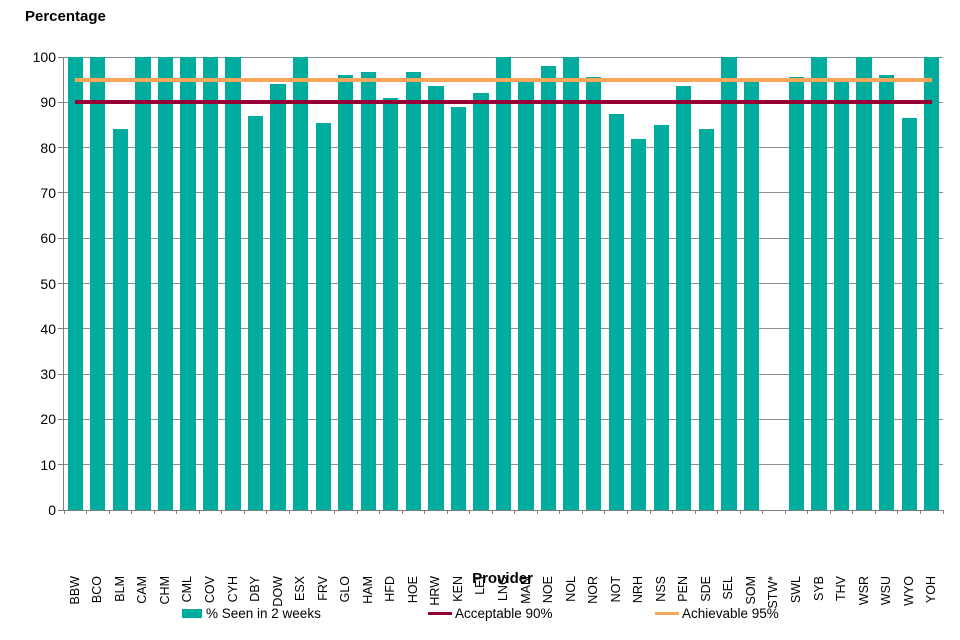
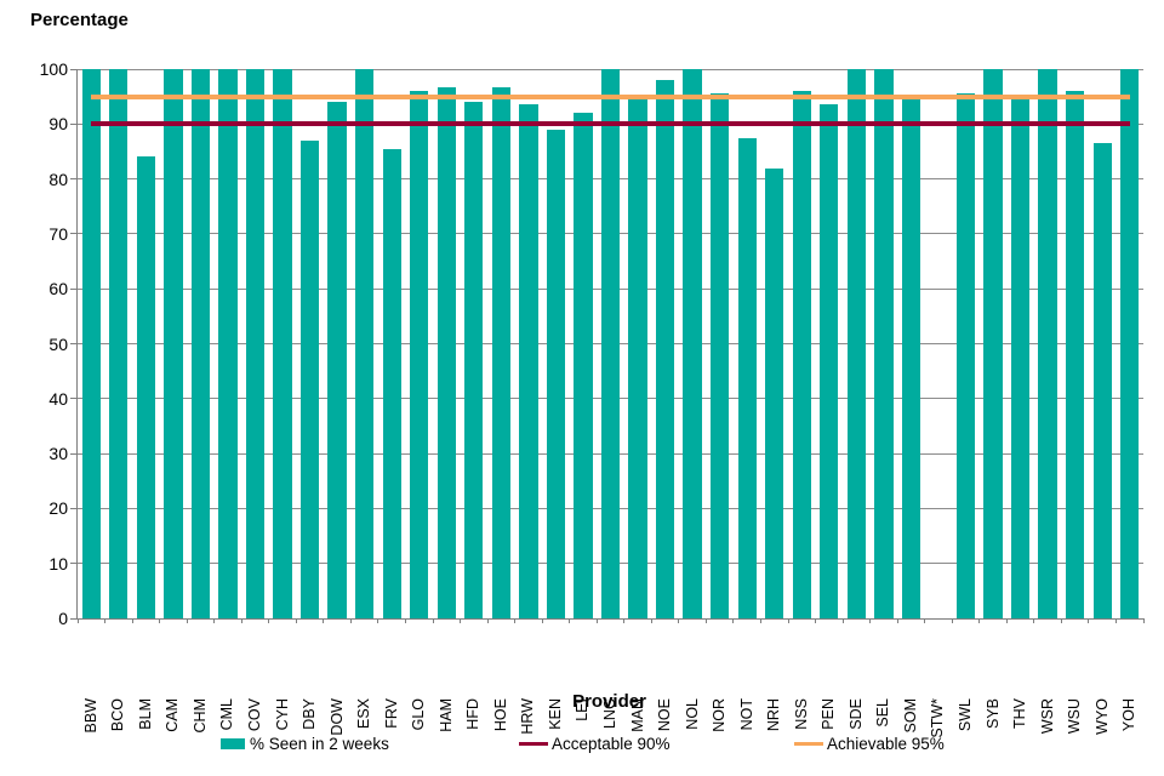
HFD: 91 -> 94
NSS: 85 -> 96
SDE: 84 -> 100
